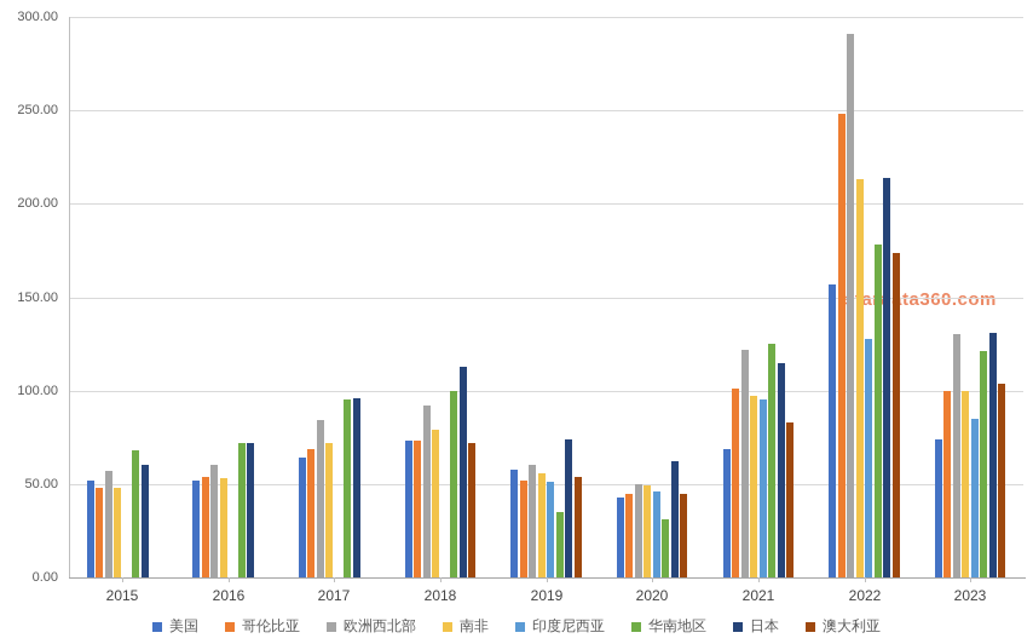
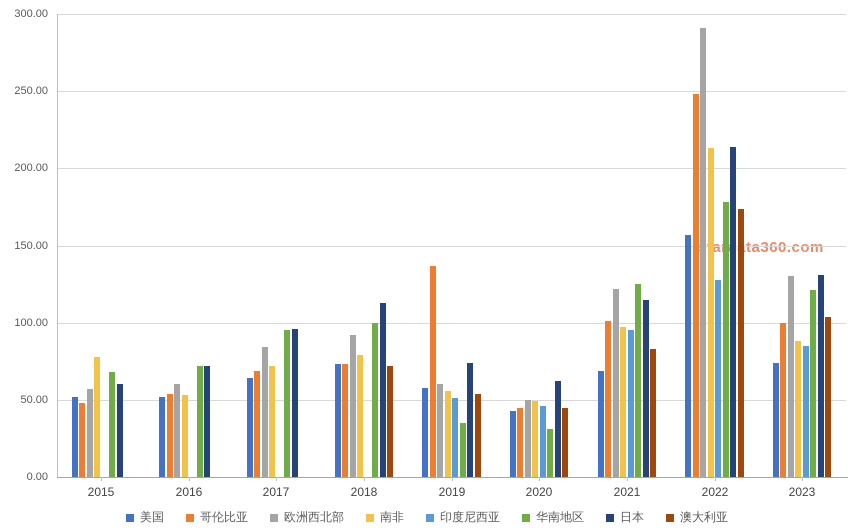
南非/2015: 48 -> 78
哥伦比亚/2019: 52 -> 137
南非/2023: 100 -> 88
